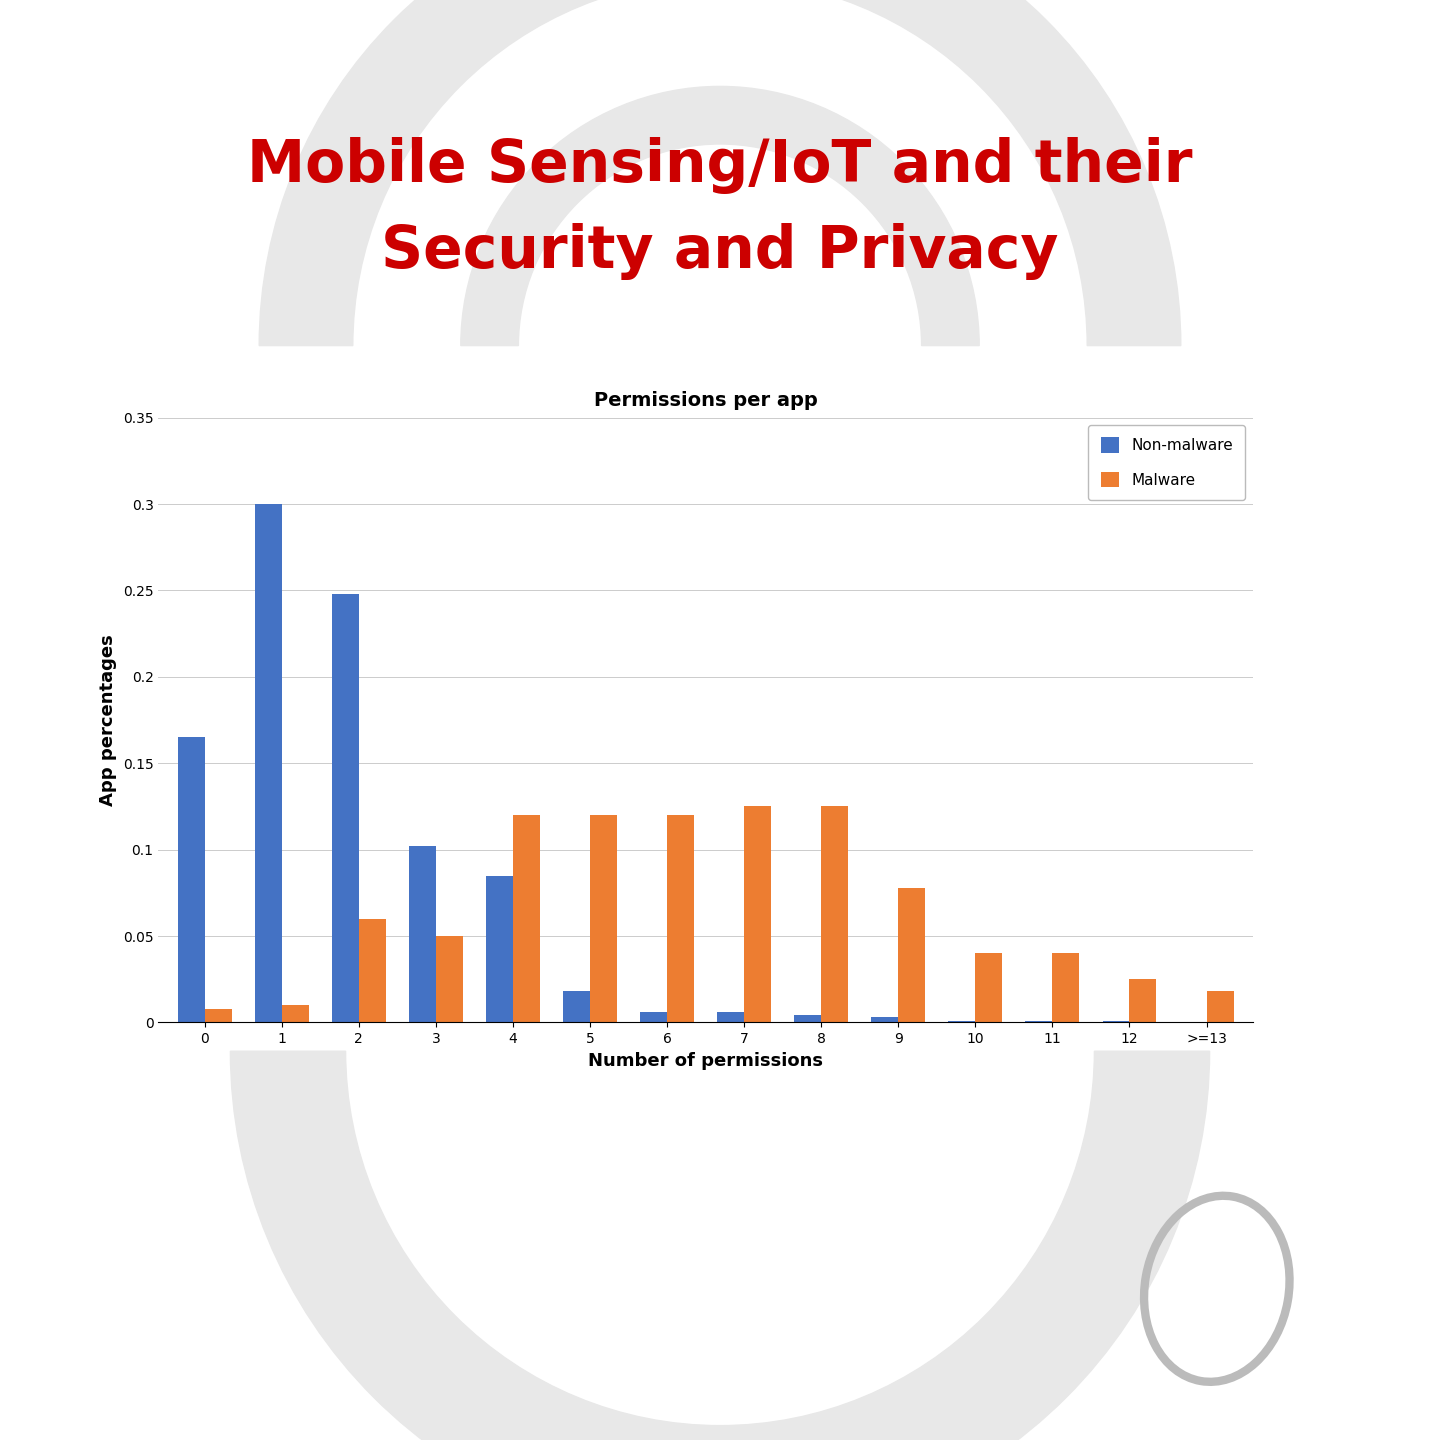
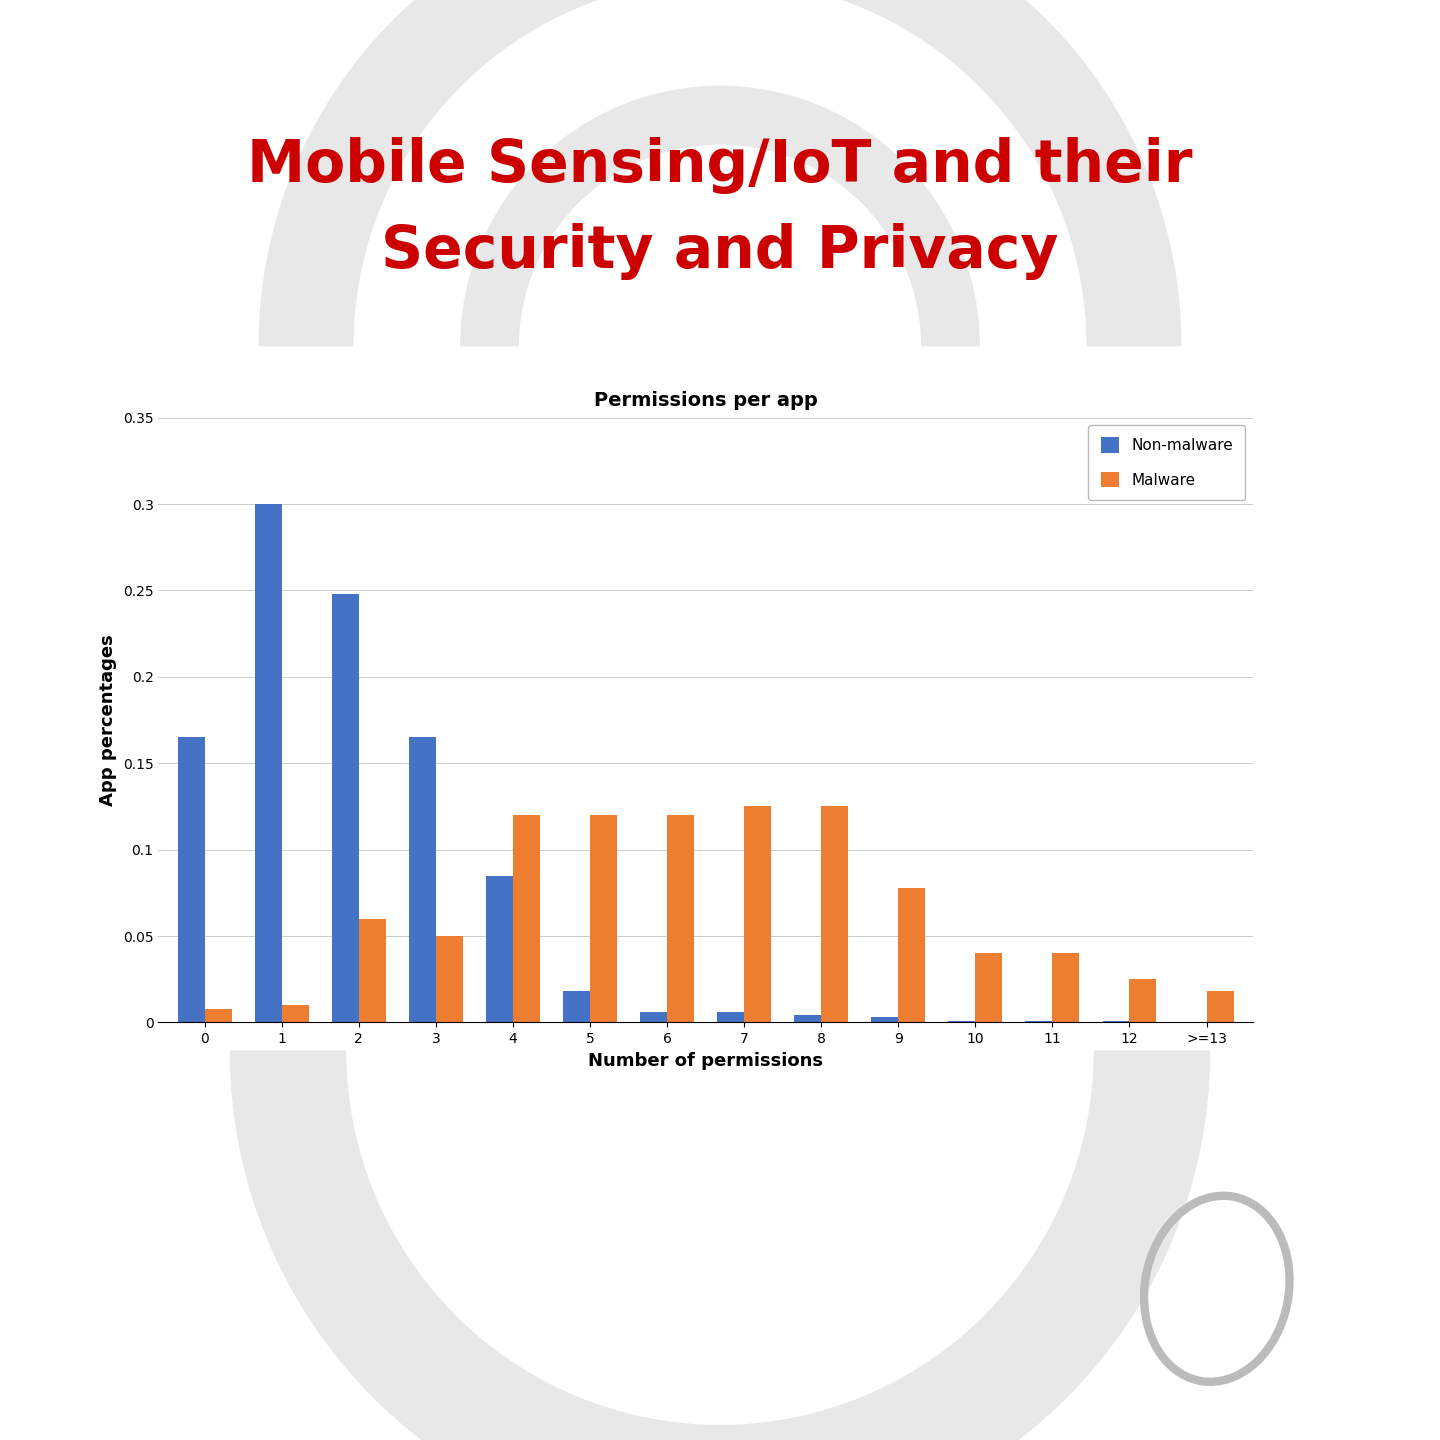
Non-malware/3: 0.102 -> 0.165
